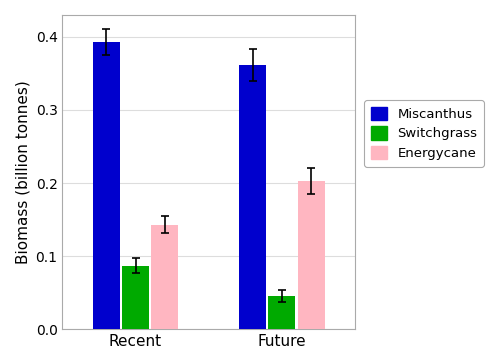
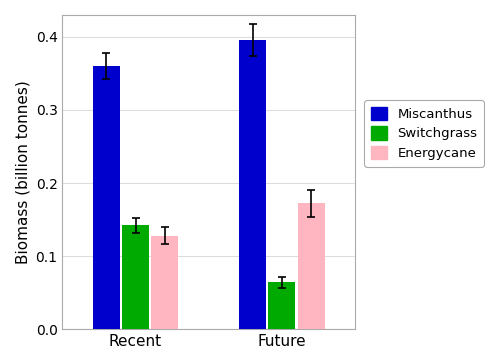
Miscanthus/Recent: 0.393 -> 0.360
Switchgrass/Recent: 0.087 -> 0.142
Energycane/Recent: 0.143 -> 0.128
Miscanthus/Future: 0.362 -> 0.396
Switchgrass/Future: 0.045 -> 0.064
Energycane/Future: 0.203 -> 0.172
